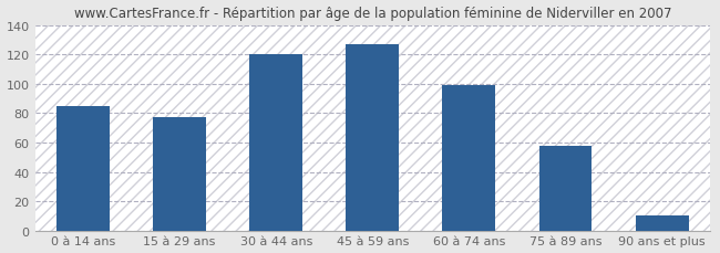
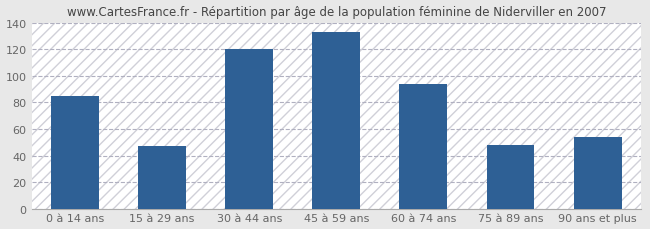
15 à 29 ans: 77 -> 47
45 à 59 ans: 127 -> 133
60 à 74 ans: 99 -> 94
75 à 89 ans: 58 -> 48
90 ans et plus: 10 -> 54
